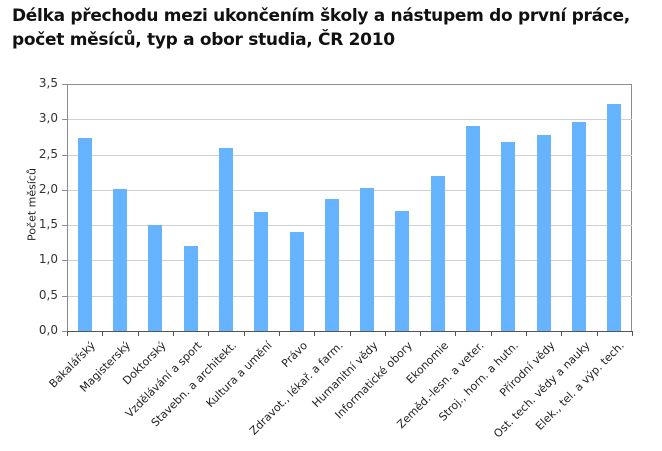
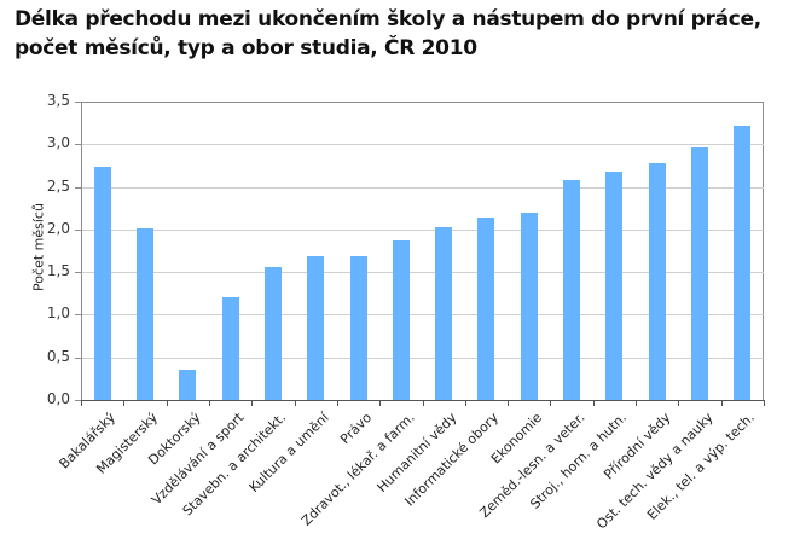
Doktorský: 1,5 -> 0,4
Stavebn. a architekt.: 2,6 -> 1,6
Právo: 1,4 -> 1,7
Informatické obory: 1,7 -> 2,1
Zeměd.-lesn. a veter.: 2,9 -> 2,6
